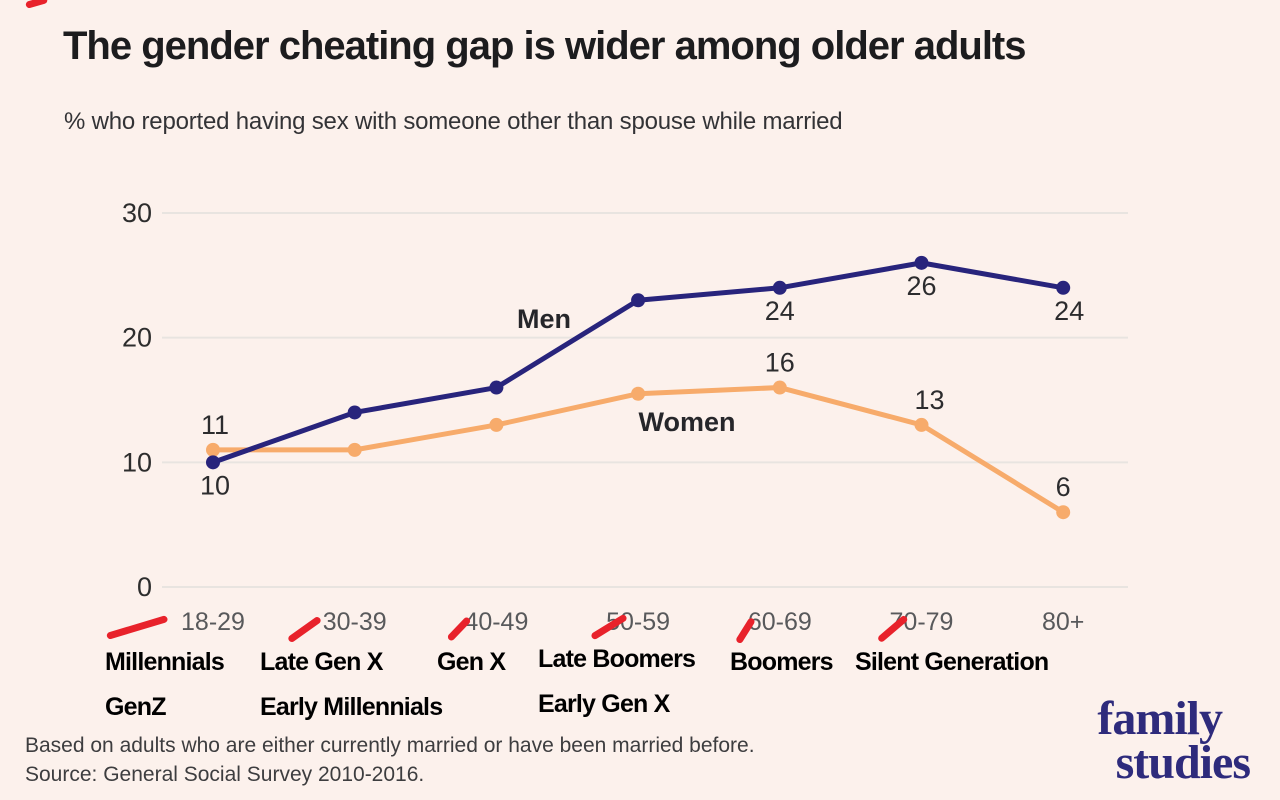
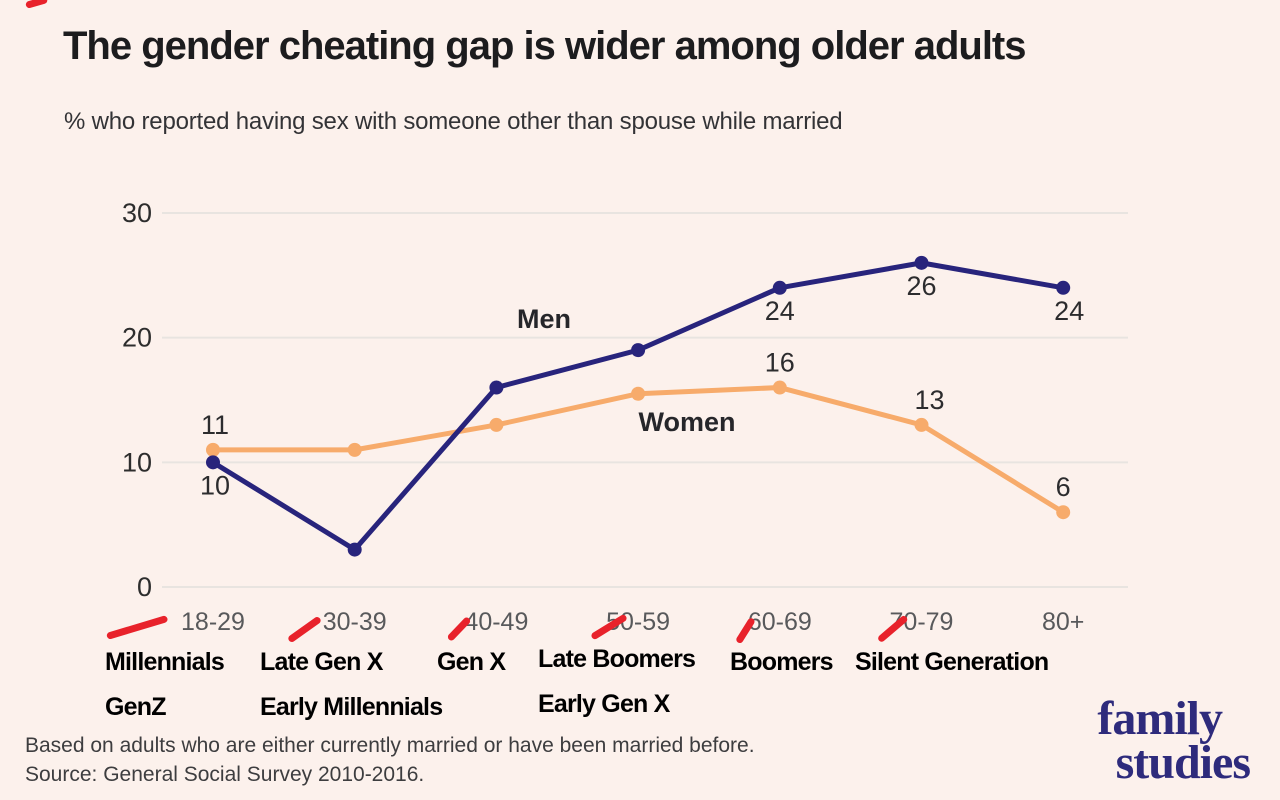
Men/30-39: 14 -> 3
Men/50-59: 23 -> 19
